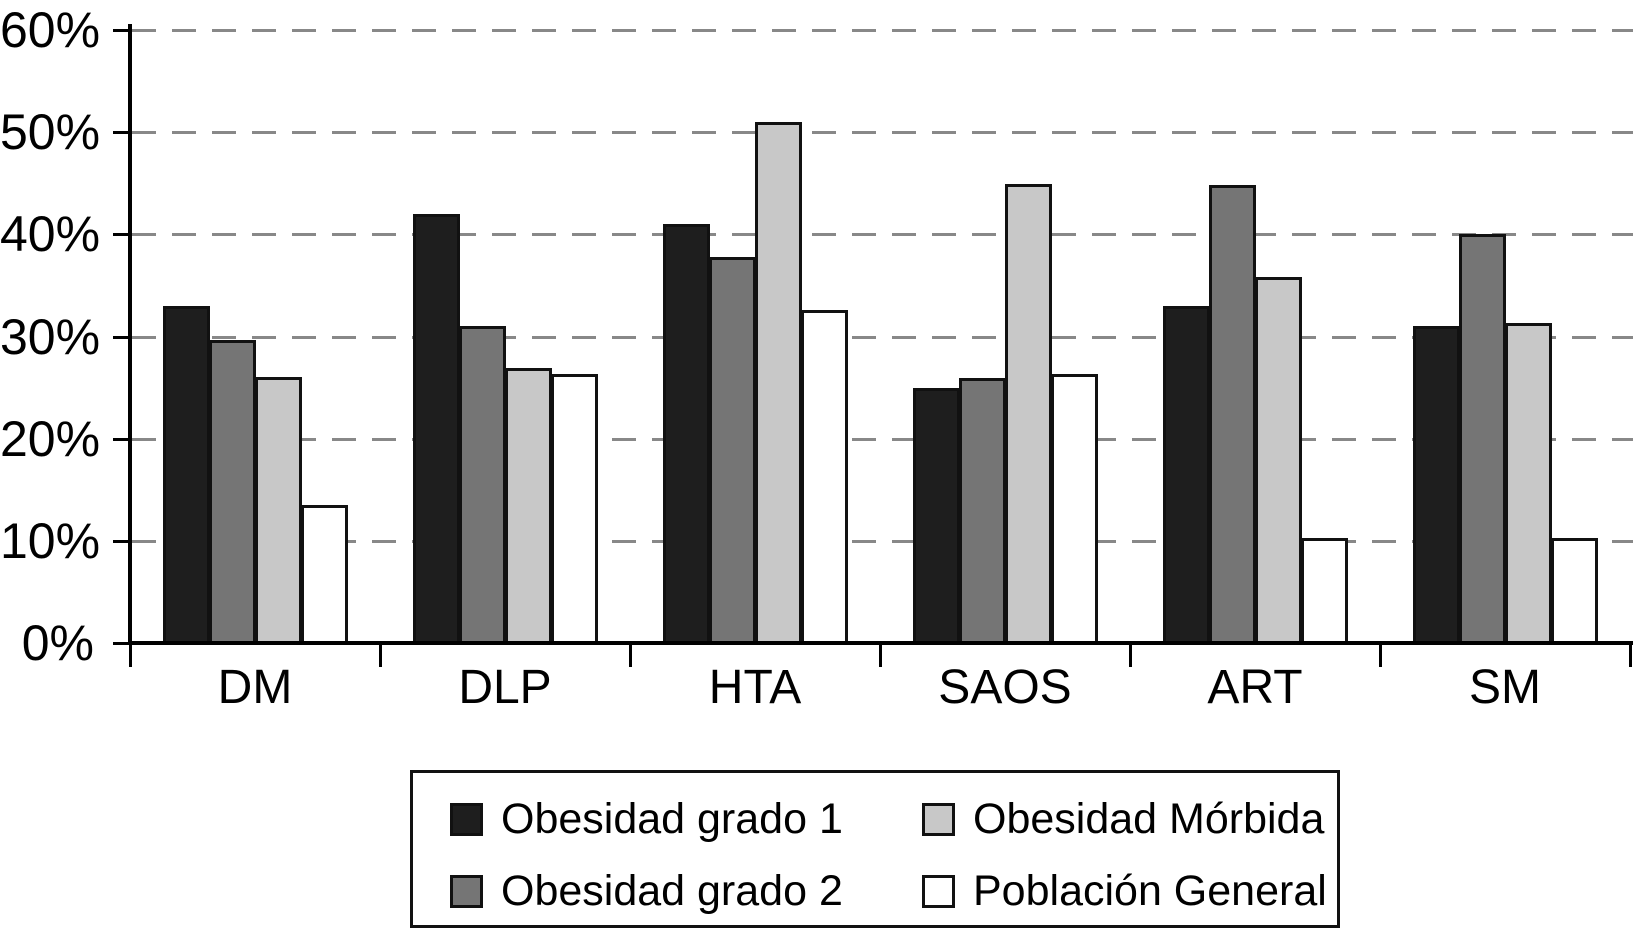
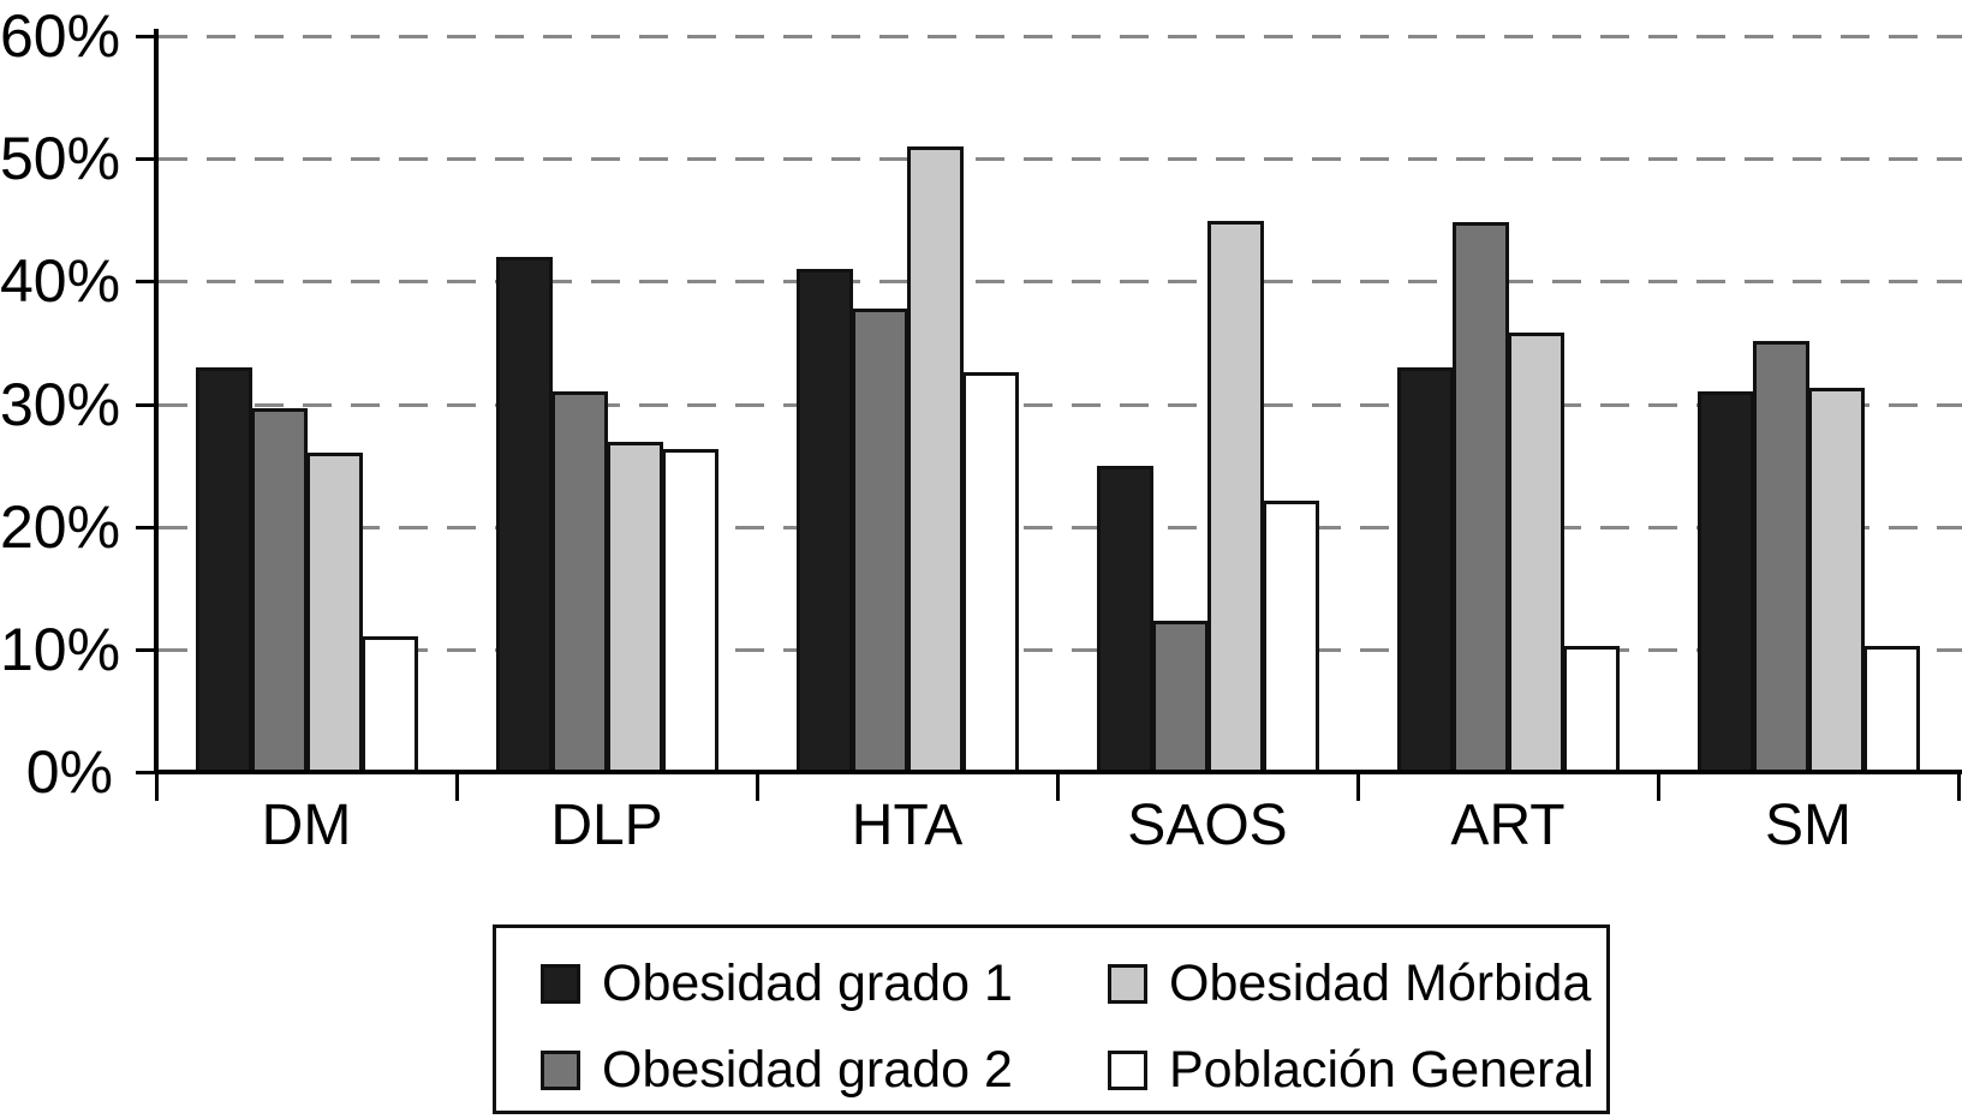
Población General/DM: 13.5% -> 11.1%
Obesidad grado 2/SAOS: 25.9% -> 12.3%
Población General/SAOS: 26.3% -> 22.1%
Obesidad grado 2/SM: 40.0% -> 35.1%
